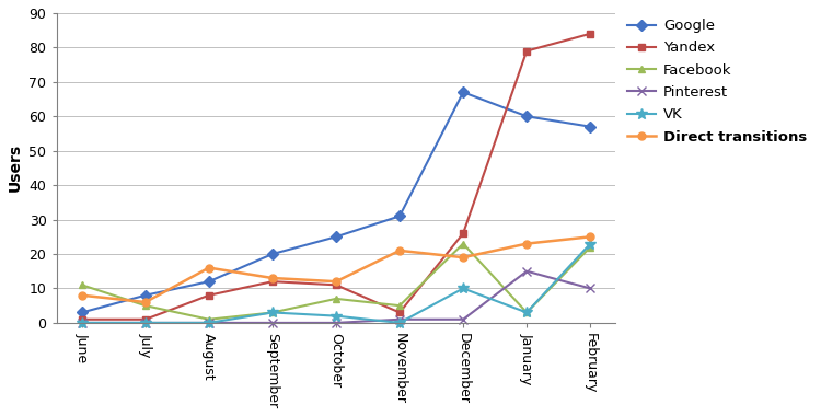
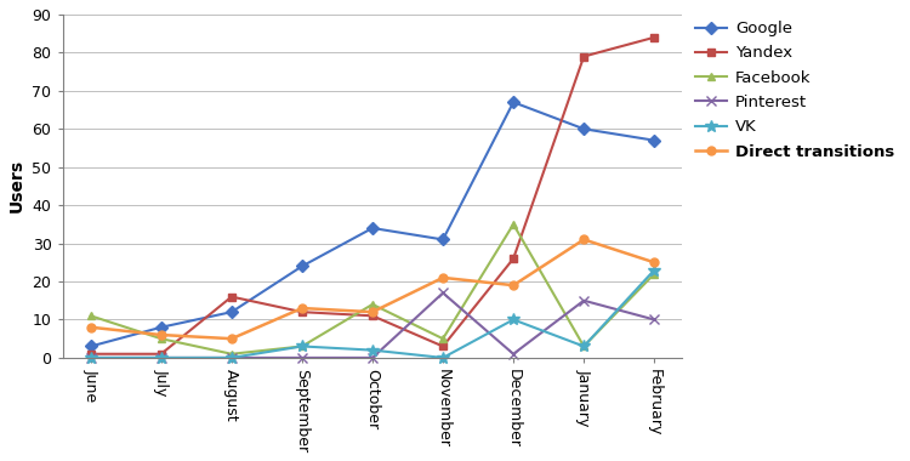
Yandex/August: 8 -> 16
Direct transitions/August: 16 -> 5
Google/September: 20 -> 24
Google/October: 25 -> 34
Facebook/October: 7 -> 14
Pinterest/November: 1 -> 17
Facebook/December: 23 -> 35
Direct transitions/January: 23 -> 31
